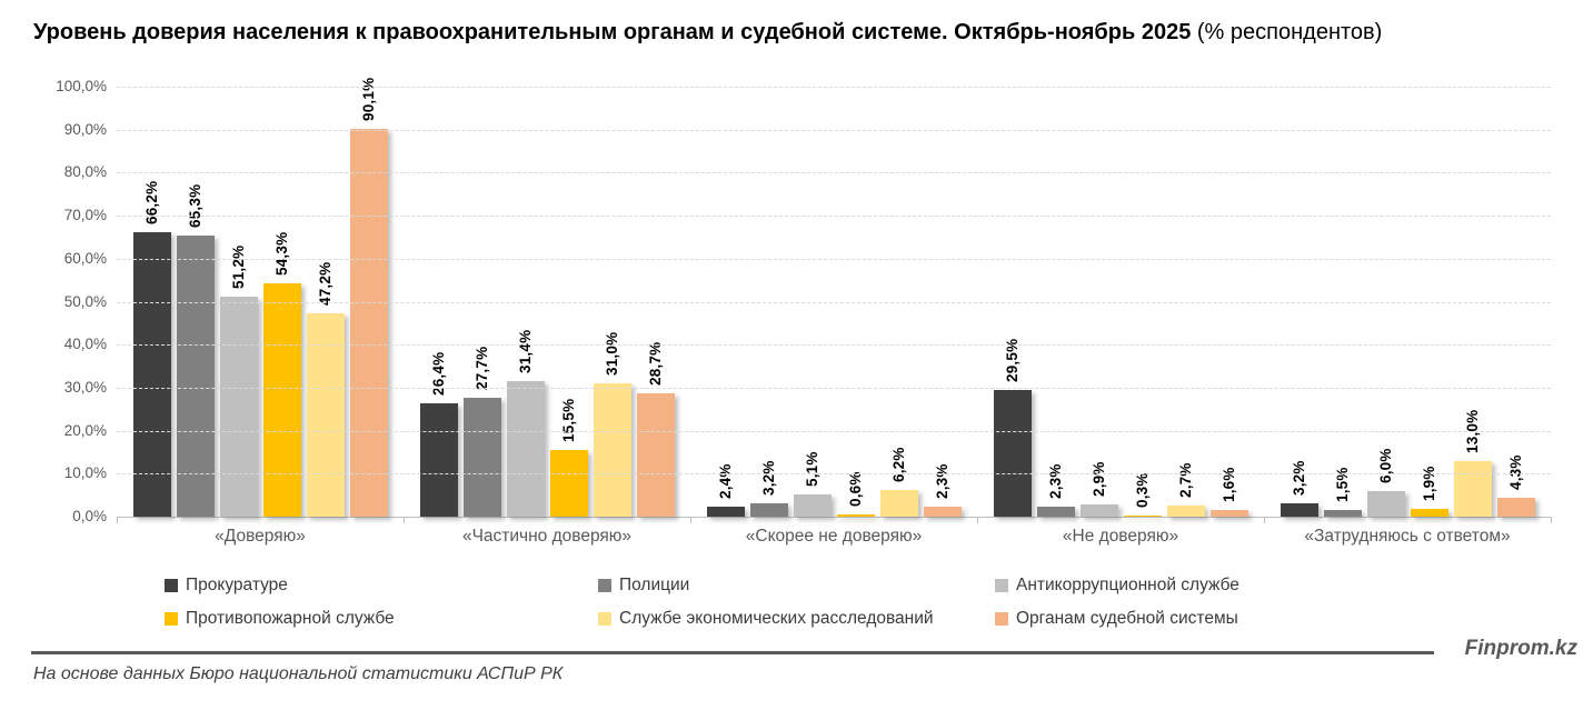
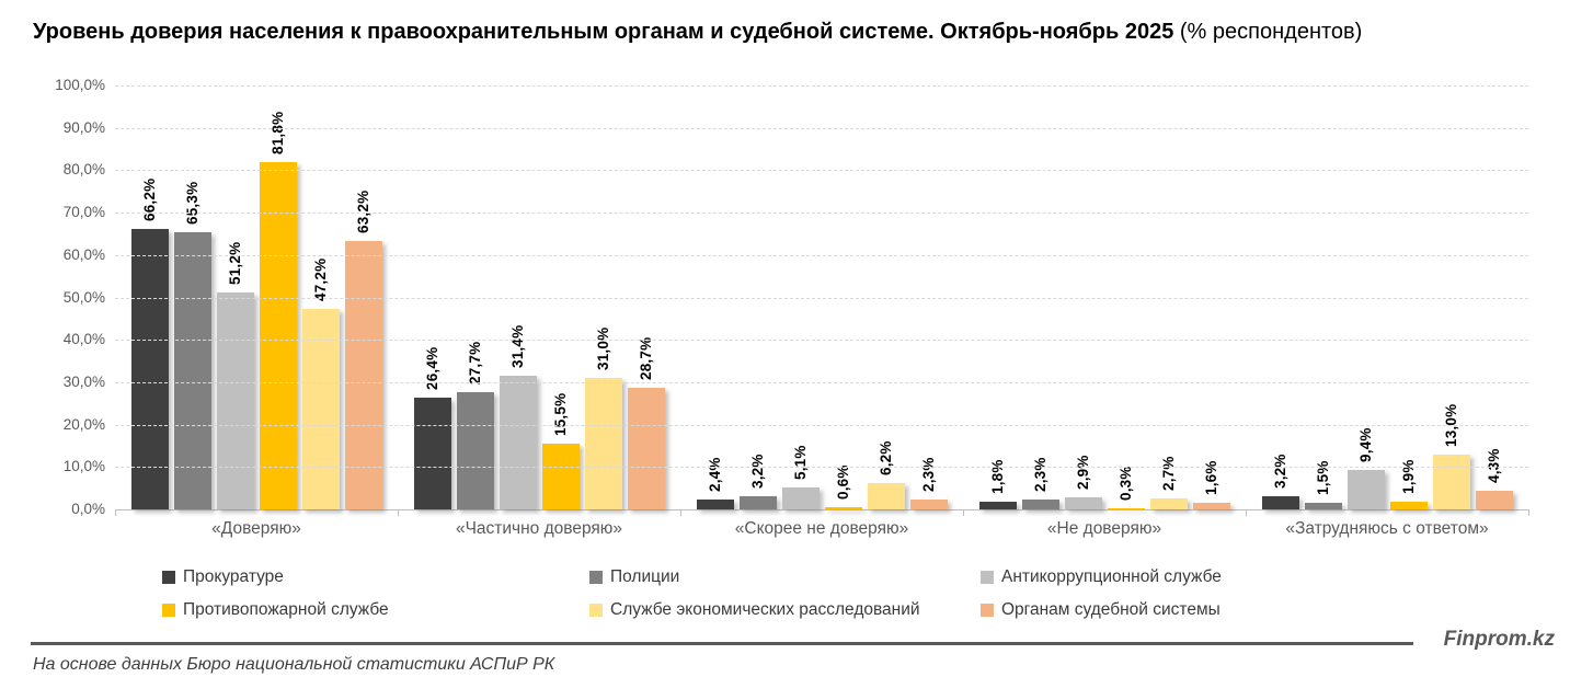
Противопожарной службе/«Доверяю»: 54,3% -> 81,8%
Органам судебной системы/«Доверяю»: 90,1% -> 63,2%
Прокуратуре/«Не доверяю»: 29,5% -> 1,8%
Антикоррупционной службе/«Затрудняюсь с ответом»: 6,0% -> 9,4%
